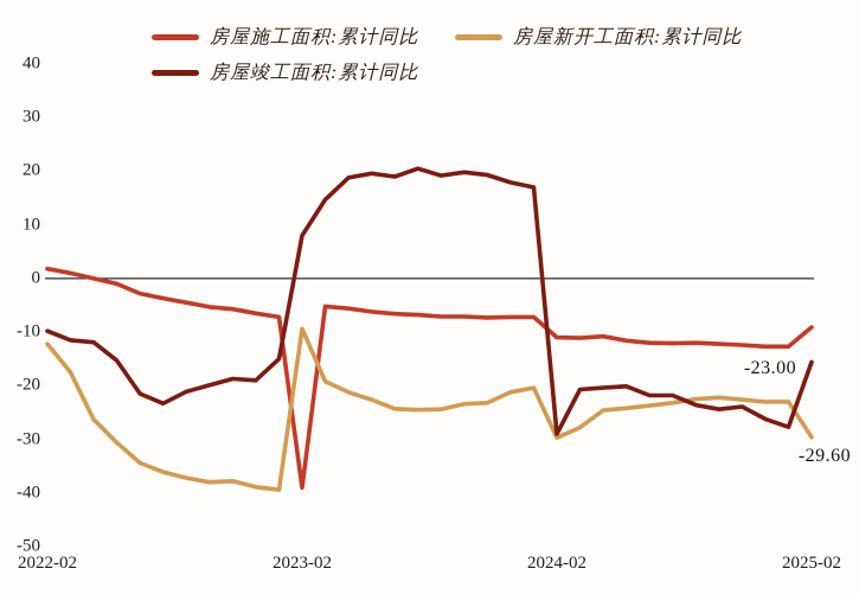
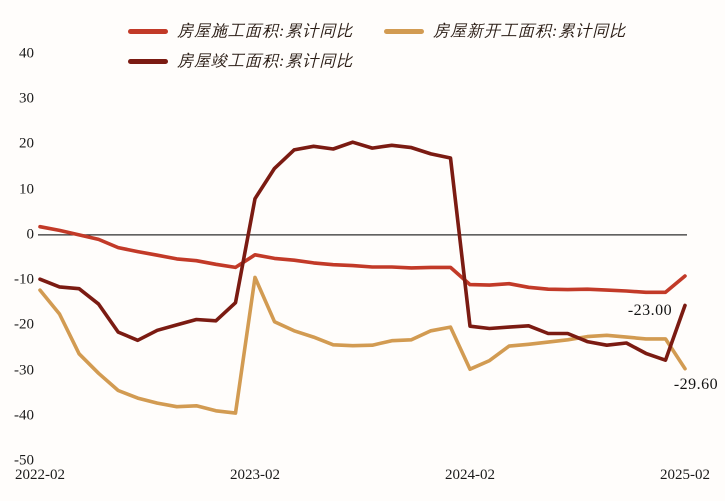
房屋施工面积:累计同比/2023-02: -39 -> -4
房屋竣工面积:累计同比/2024-02: -29 -> -20
